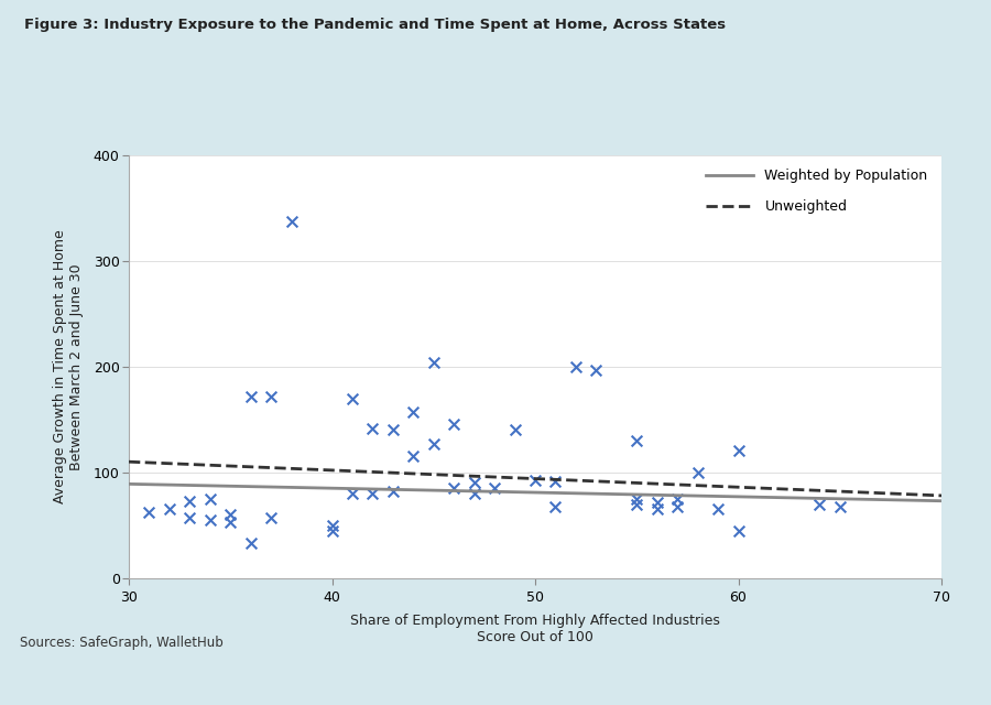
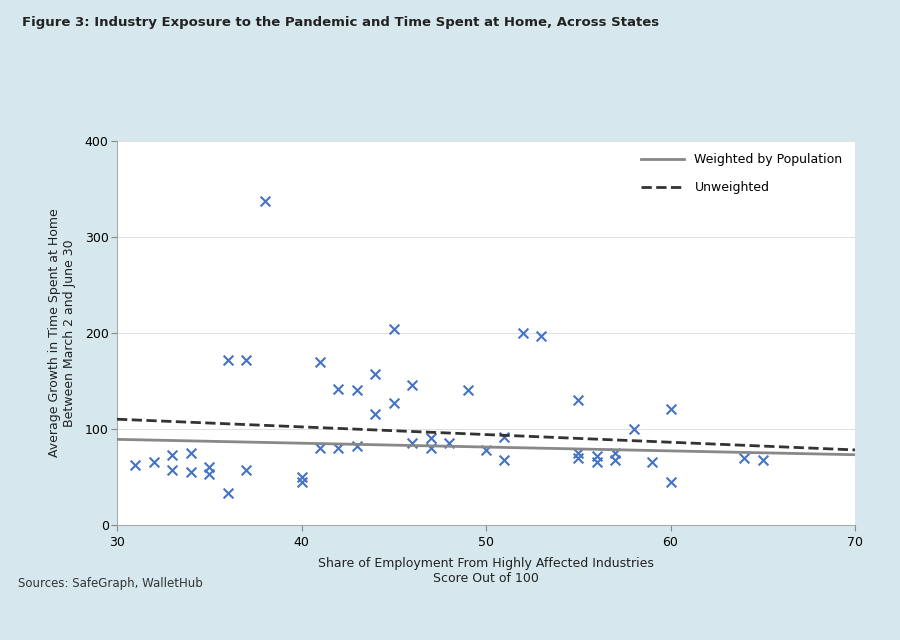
50: 92 -> 78
